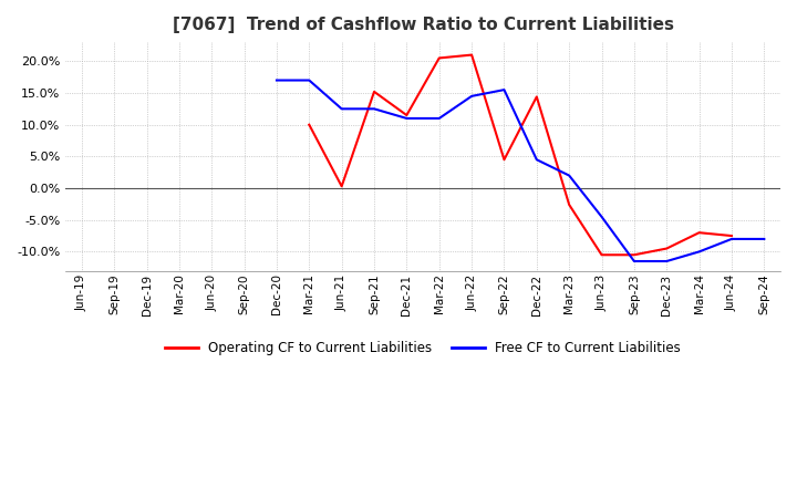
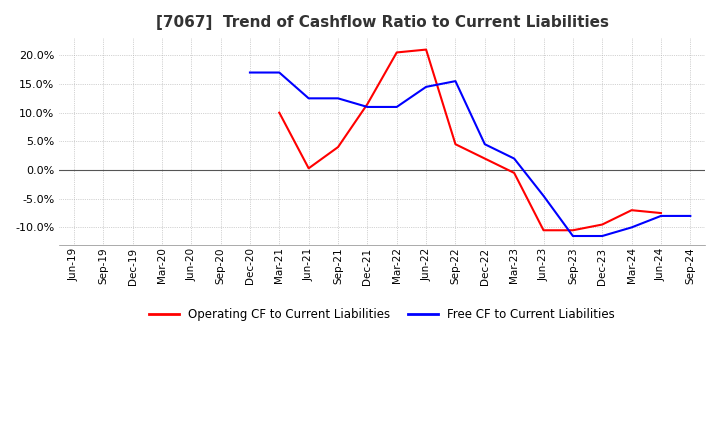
Operating CF to Current Liabilities/Sep-21: 15.2% -> 4.0%
Operating CF to Current Liabilities/Dec-22: 14.4% -> 2.0%
Operating CF to Current Liabilities/Mar-23: -2.6% -> -0.5%
